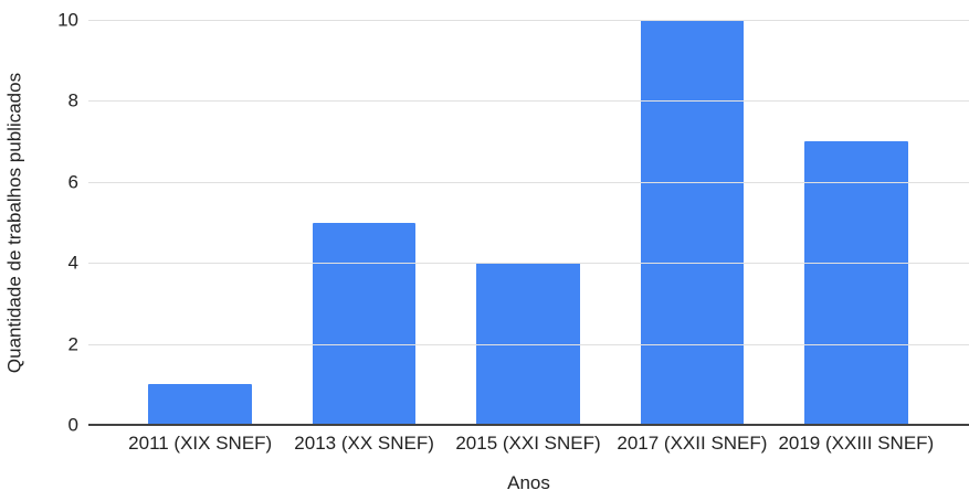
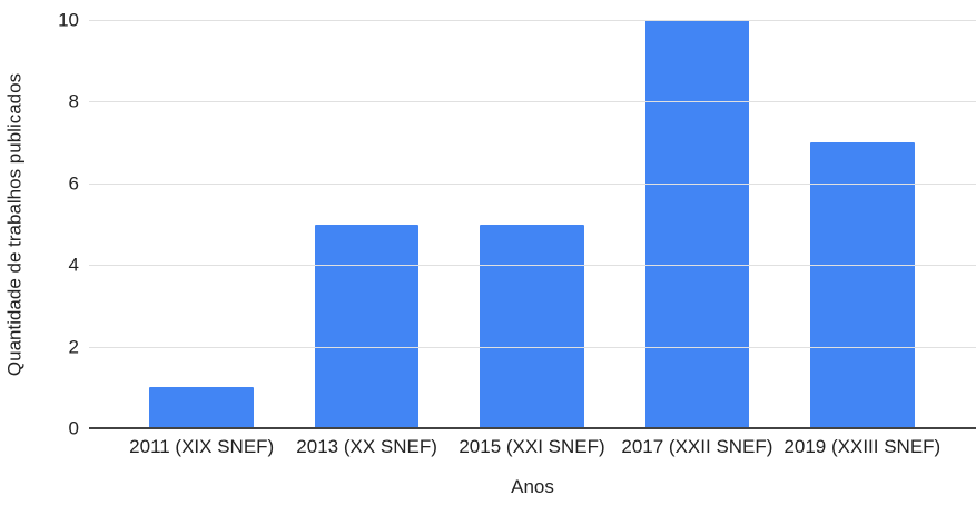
2015 (XXI SNEF): 4 -> 5
